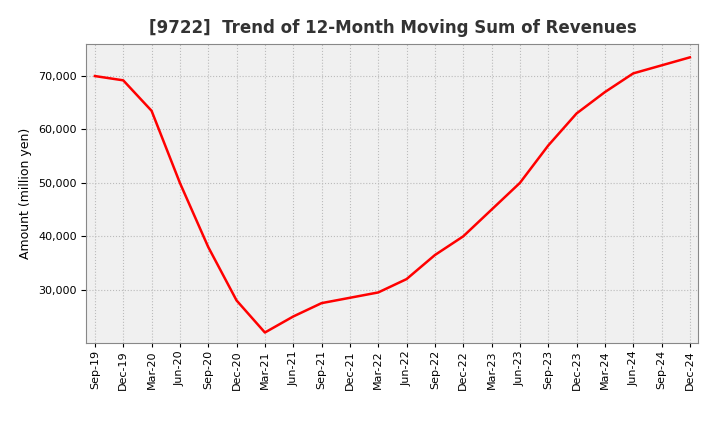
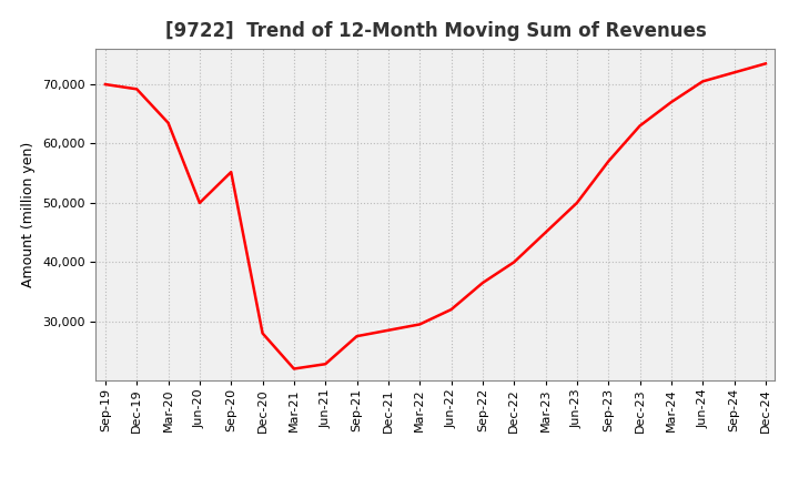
Sep-20: 38,000 -> 55,200
Jun-21: 25,000 -> 22,800
